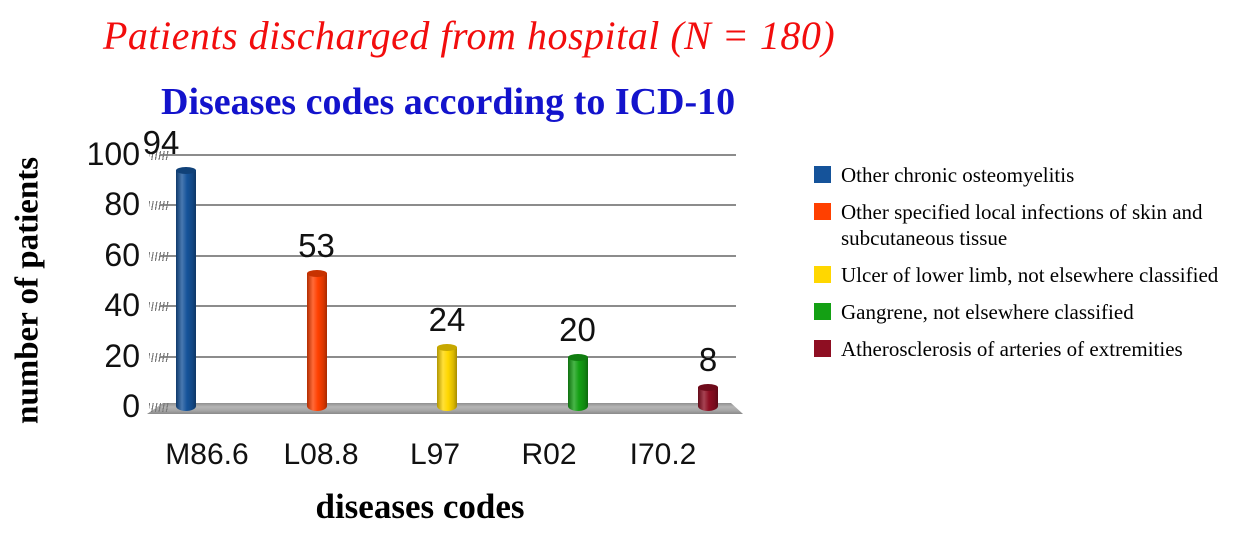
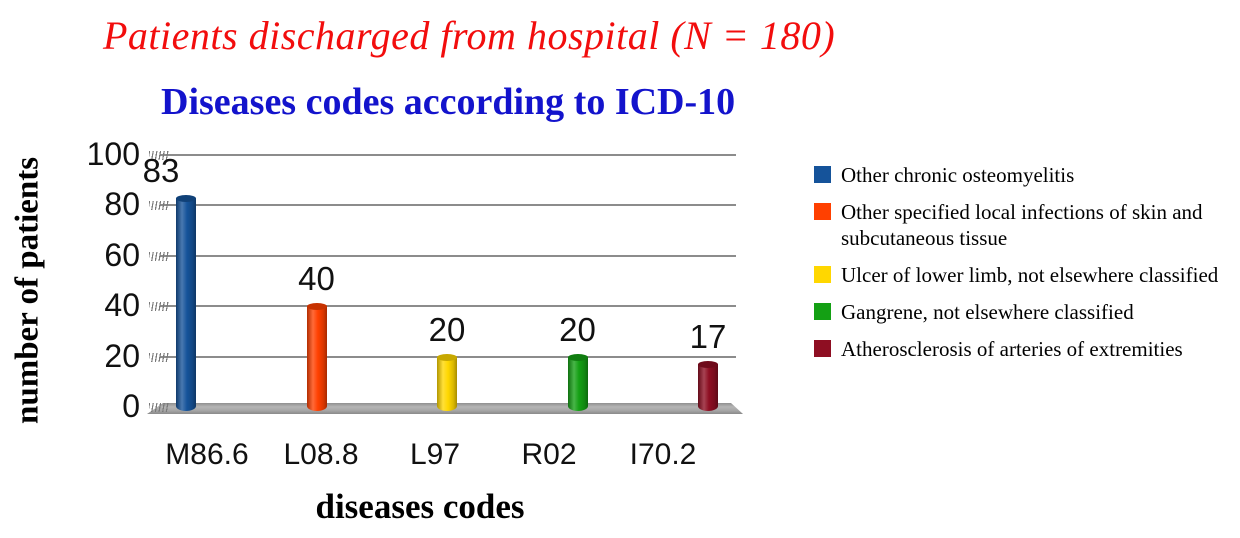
M86.6: 94 -> 83
L08.8: 53 -> 40
L97: 24 -> 20
I70.2: 8 -> 17
